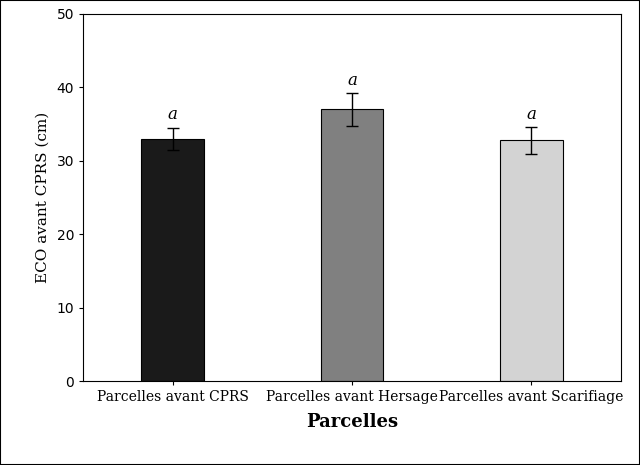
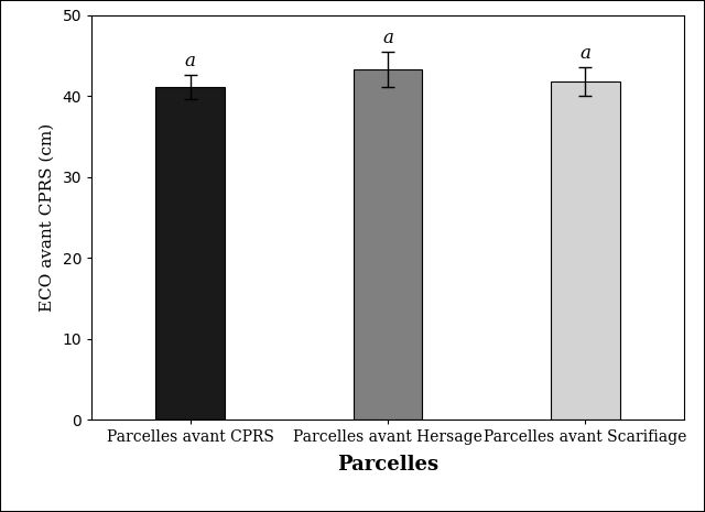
Parcelles avant CPRS: 33.0 -> 41.1
Parcelles avant Hersage: 37.0 -> 43.3
Parcelles avant Scarifiage: 32.8 -> 41.8
